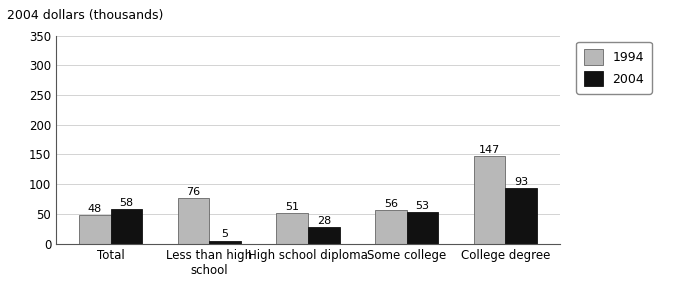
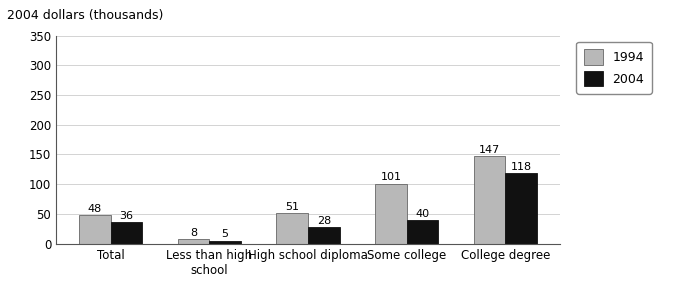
2004/Total: 58 -> 36
1994/Less than high school: 76 -> 8
1994/Some college: 56 -> 101
2004/Some college: 53 -> 40
2004/College degree: 93 -> 118
